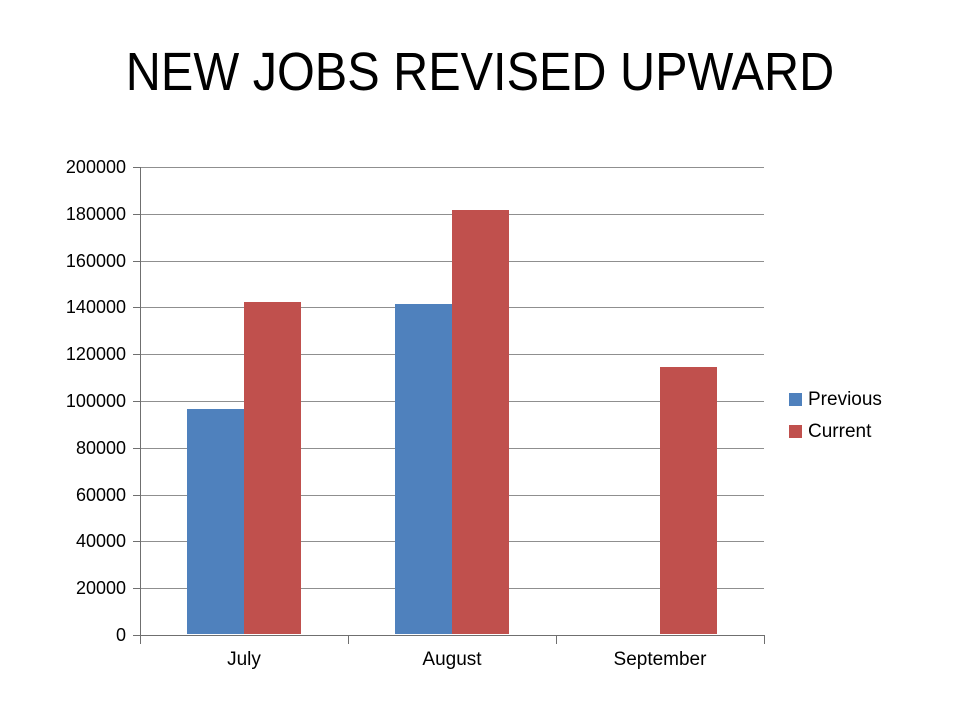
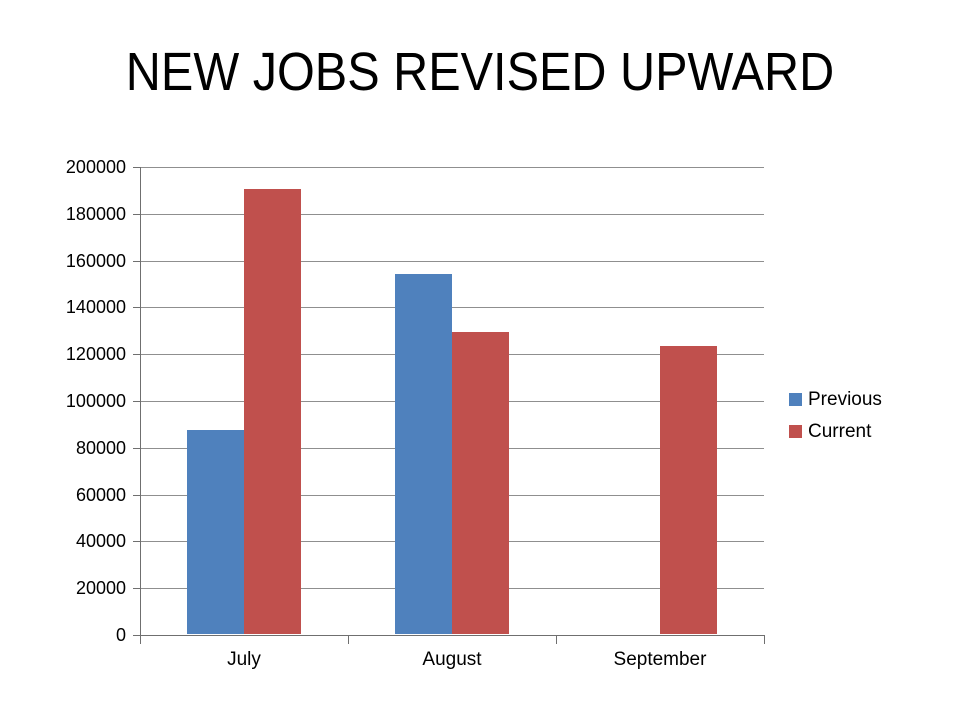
Previous/July: 96000 -> 87000
Current/July: 142000 -> 190000
Previous/August: 141000 -> 154000
Current/August: 181000 -> 129000
Current/September: 114000 -> 123000
